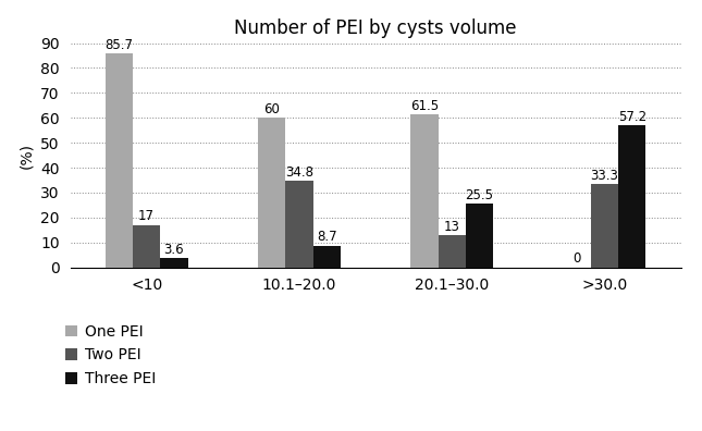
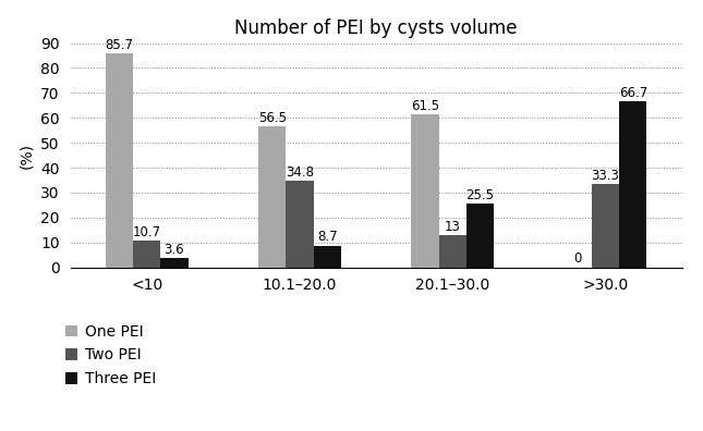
Two PEI/<10: 17 -> 10.7
One PEI/10.1–20.0: 60 -> 56.5
Three PEI/>30.0: 57.2 -> 66.7
